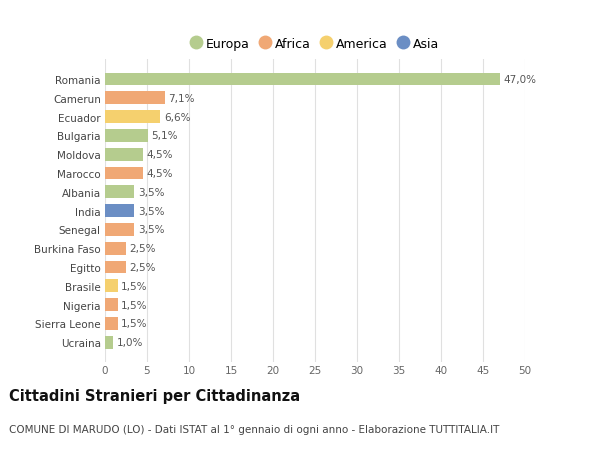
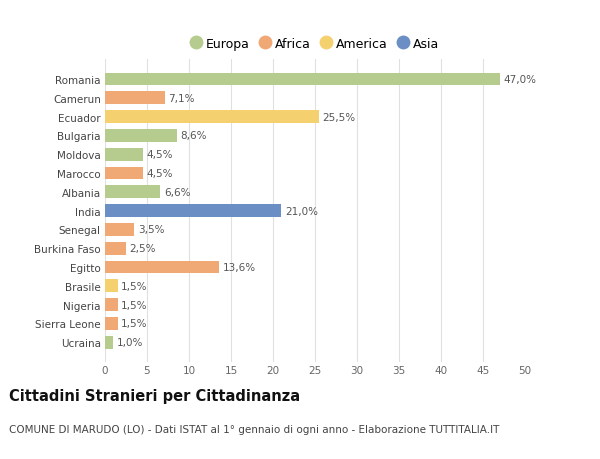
Ecuador: 6,6% -> 25,5%
Bulgaria: 5,1% -> 8,6%
Albania: 3,5% -> 6,6%
India: 3,5% -> 21,0%
Egitto: 2,5% -> 13,6%
